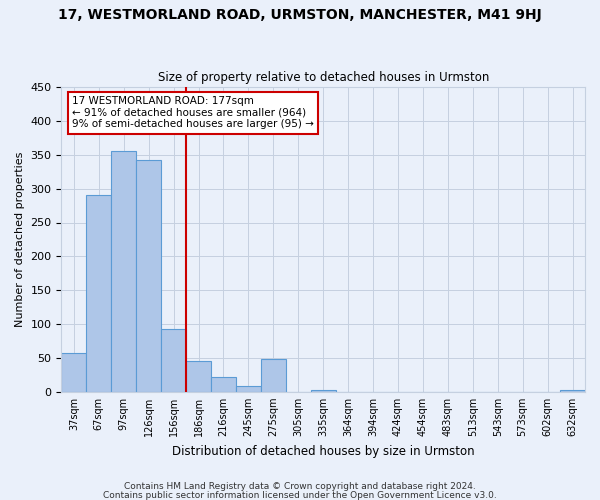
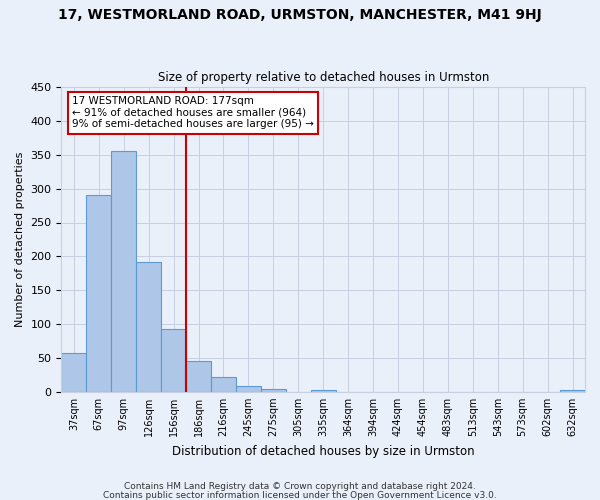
126sqm: 342 -> 192
275sqm: 48 -> 4
